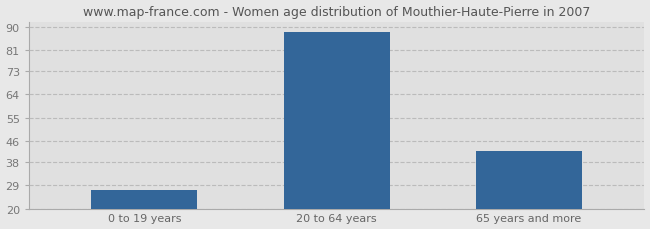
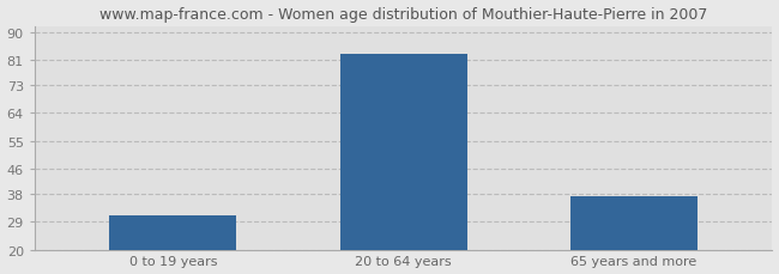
0 to 19 years: 27 -> 31
20 to 64 years: 88 -> 83
65 years and more: 42 -> 37
